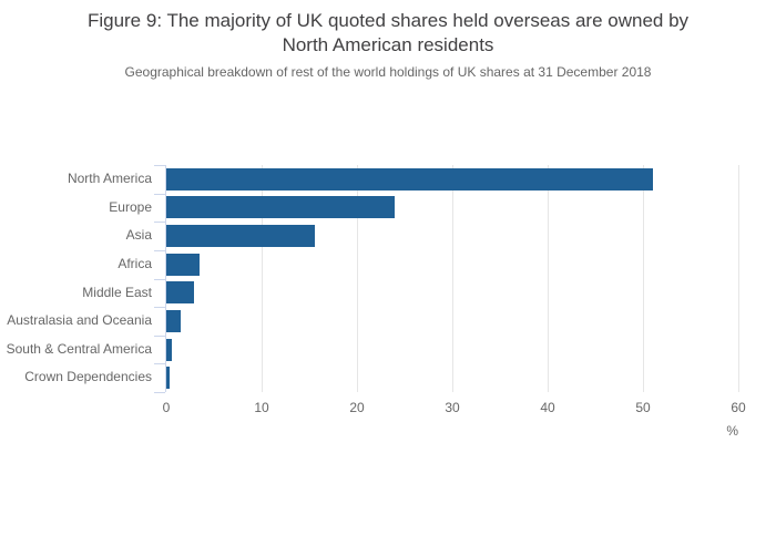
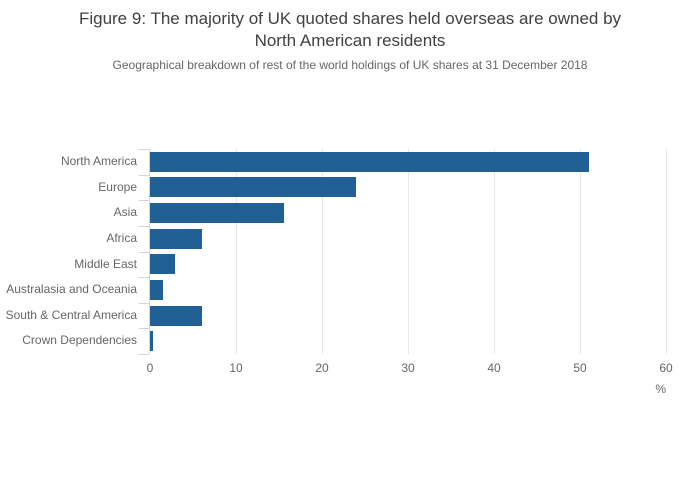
Africa: 4 -> 6
South & Central America: 1 -> 6
